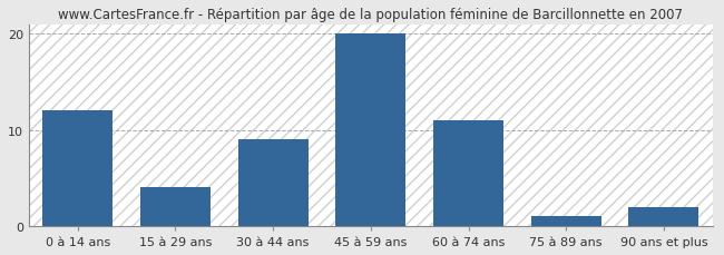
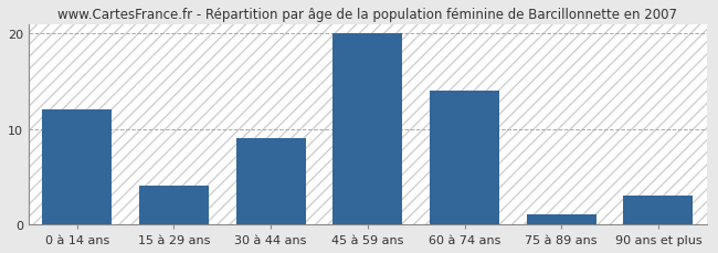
60 à 74 ans: 11 -> 14
90 ans et plus: 2 -> 3
